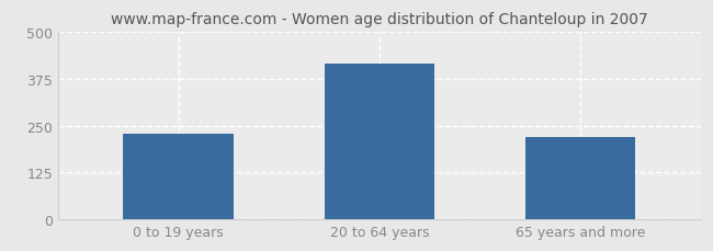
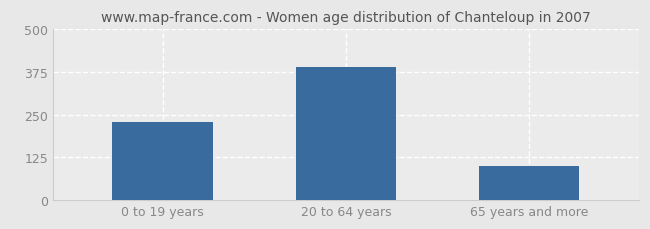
20 to 64 years: 415 -> 390
65 years and more: 220 -> 100
